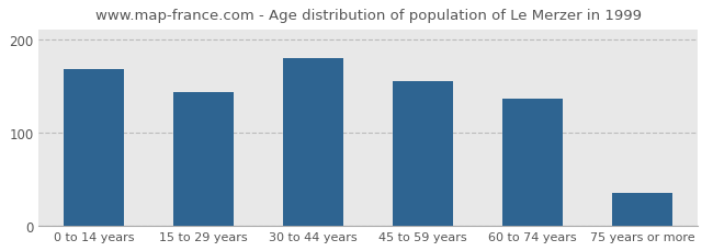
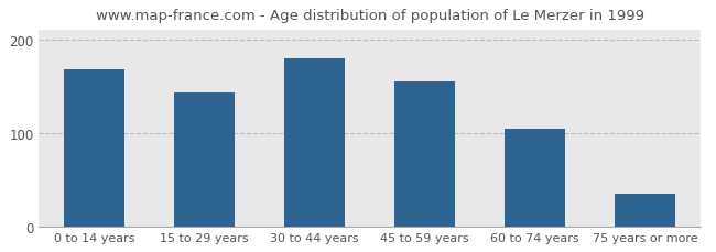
60 to 74 years: 136 -> 104
